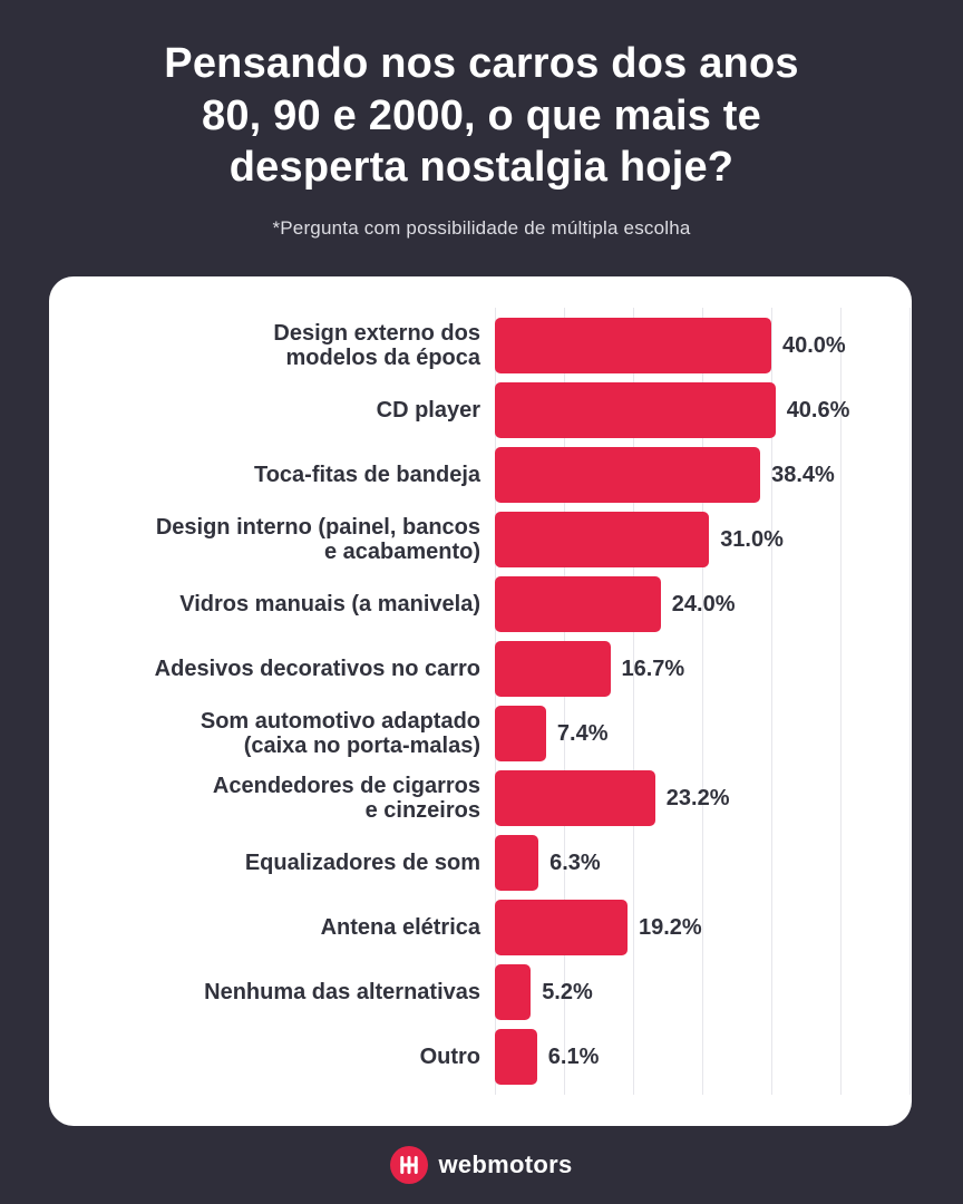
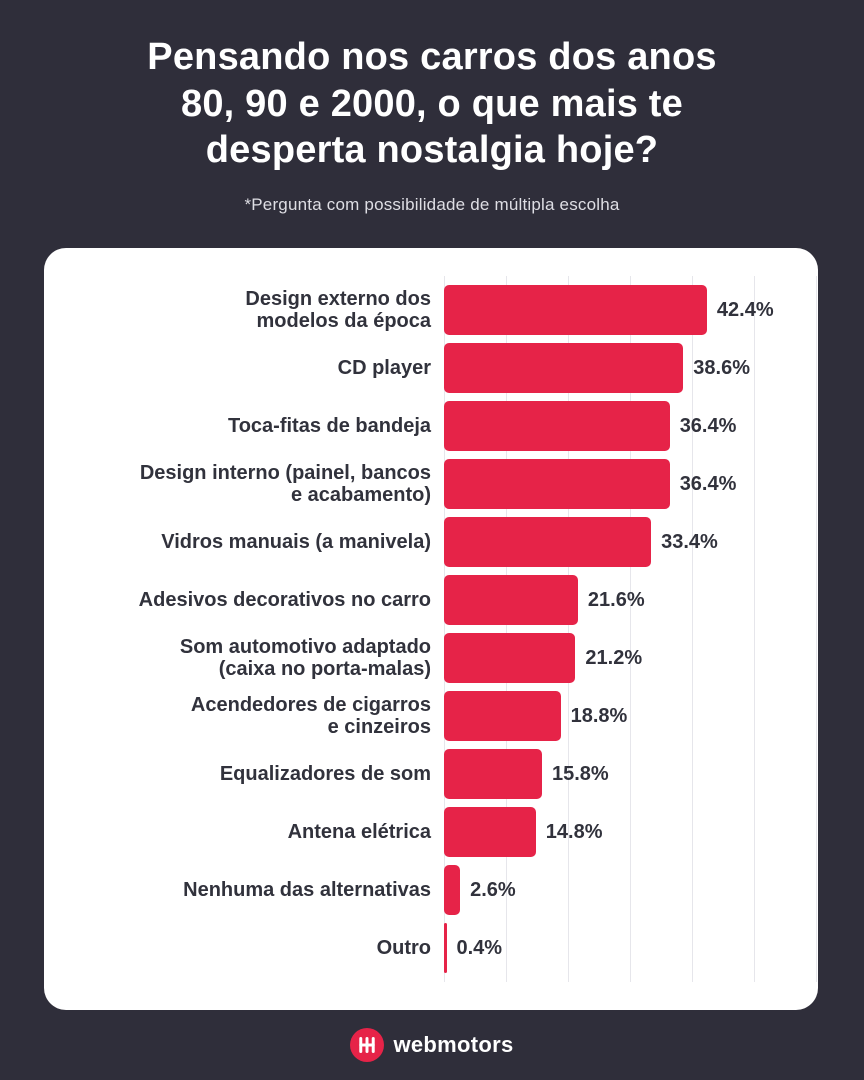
Design externo dos modelos da época: 40.0% -> 42.4%
CD player: 40.6% -> 38.6%
Toca-fitas de bandeja: 38.4% -> 36.4%
Design interno (painel, bancos e acabamento): 31.0% -> 36.4%
Vidros manuais (a manivela): 24.0% -> 33.4%
Adesivos decorativos no carro: 16.7% -> 21.6%
Som automotivo adaptado (caixa no porta-malas): 7.4% -> 21.2%
Acendedores de cigarros e cinzeiros: 23.2% -> 18.8%
Equalizadores de som: 6.3% -> 15.8%
Antena elétrica: 19.2% -> 14.8%
Nenhuma das alternativas: 5.2% -> 2.6%
Outro: 6.1% -> 0.4%
